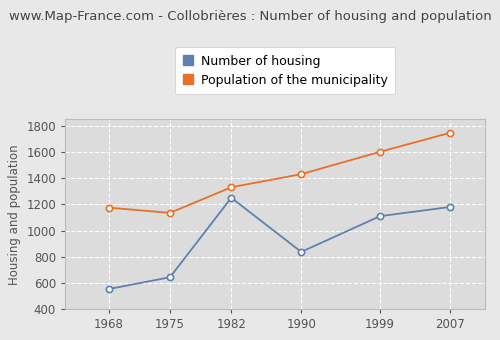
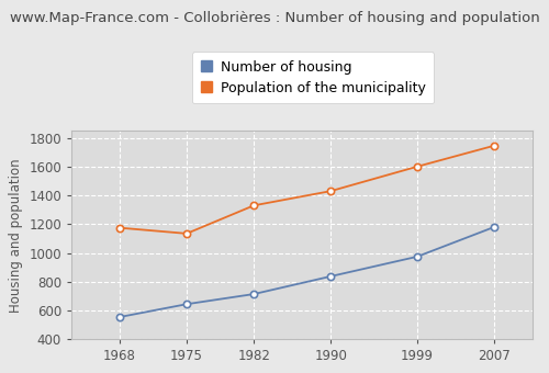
Number of housing/1982: 1250 -> 720
Number of housing/1999: 1110 -> 980
